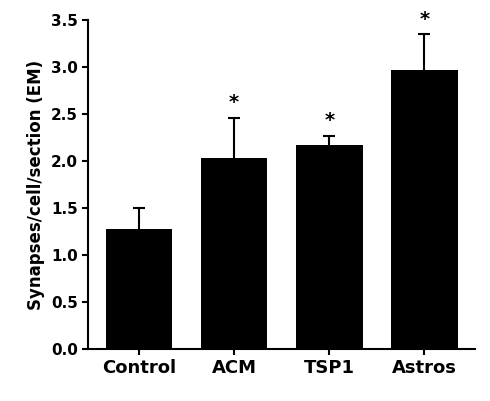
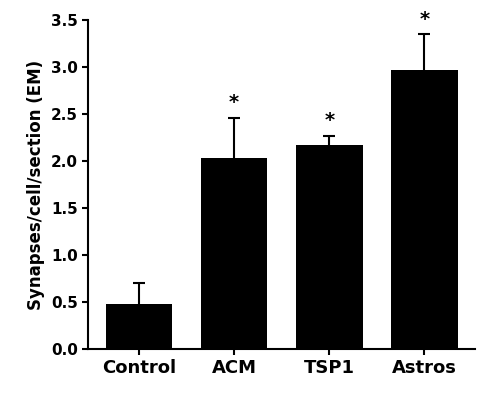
Control: 1.28 -> 0.48
